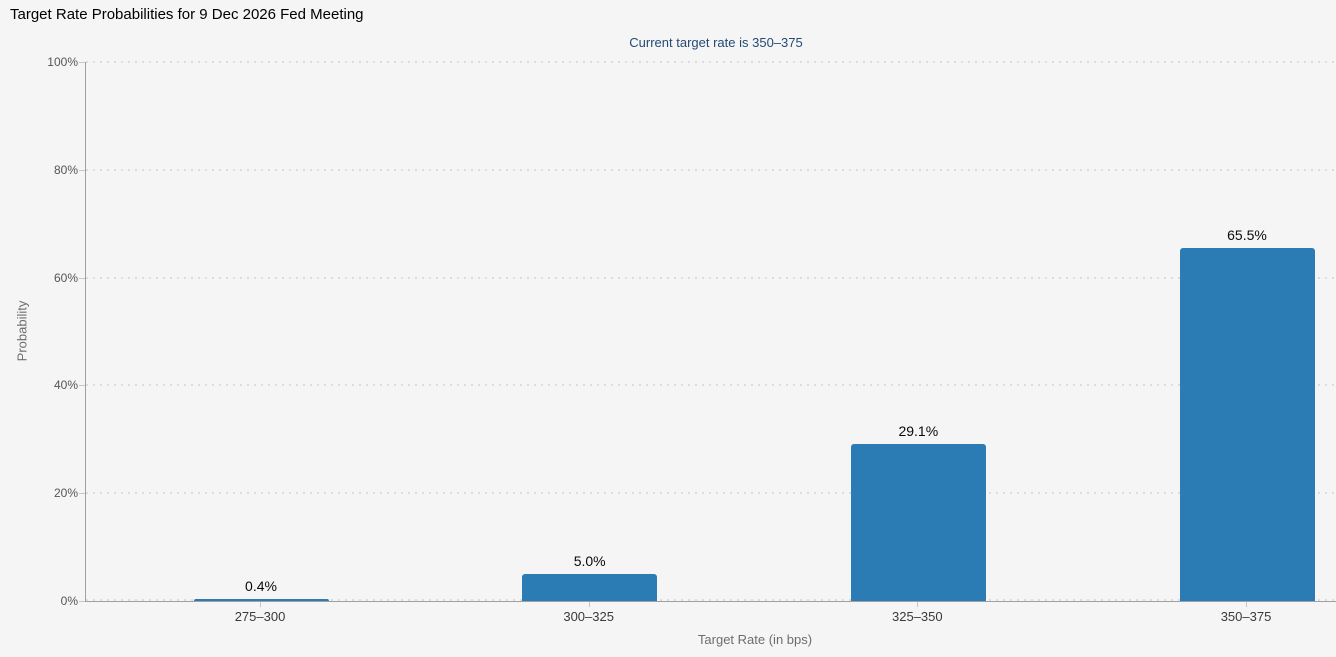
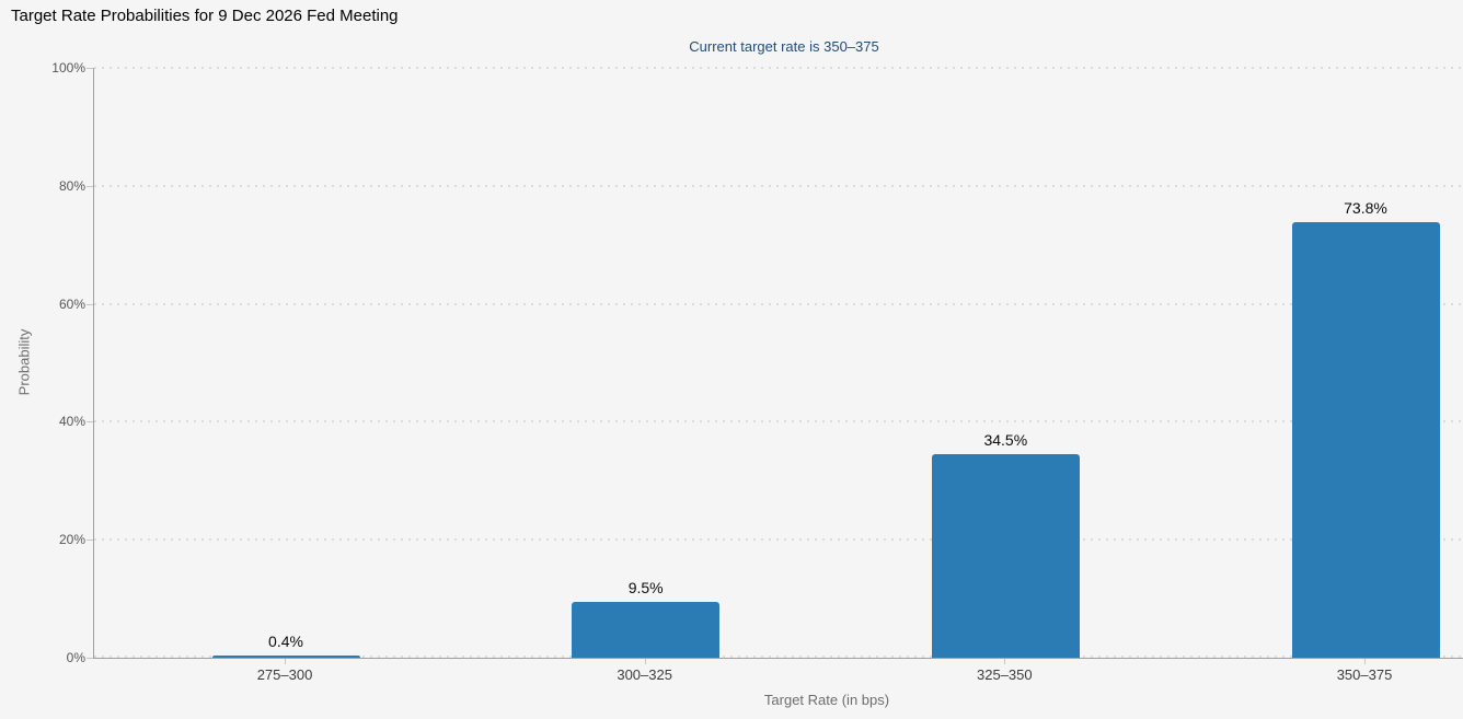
300–325: 5.0% -> 9.5%
325–350: 29.1% -> 34.5%
350–375: 65.5% -> 73.8%
